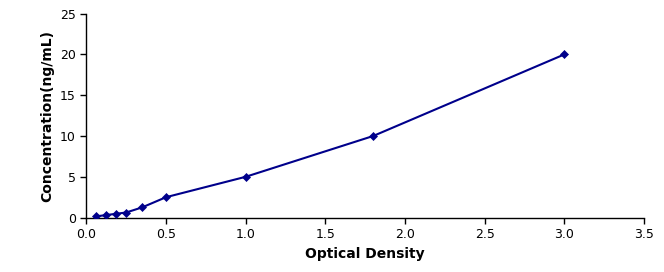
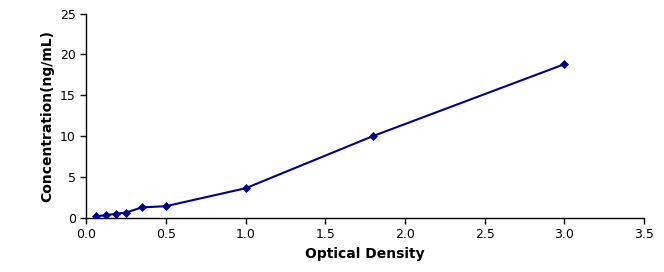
0.5: 2.5 -> 1.4
1.0: 5.0 -> 3.6
3.0: 20.0 -> 18.8
